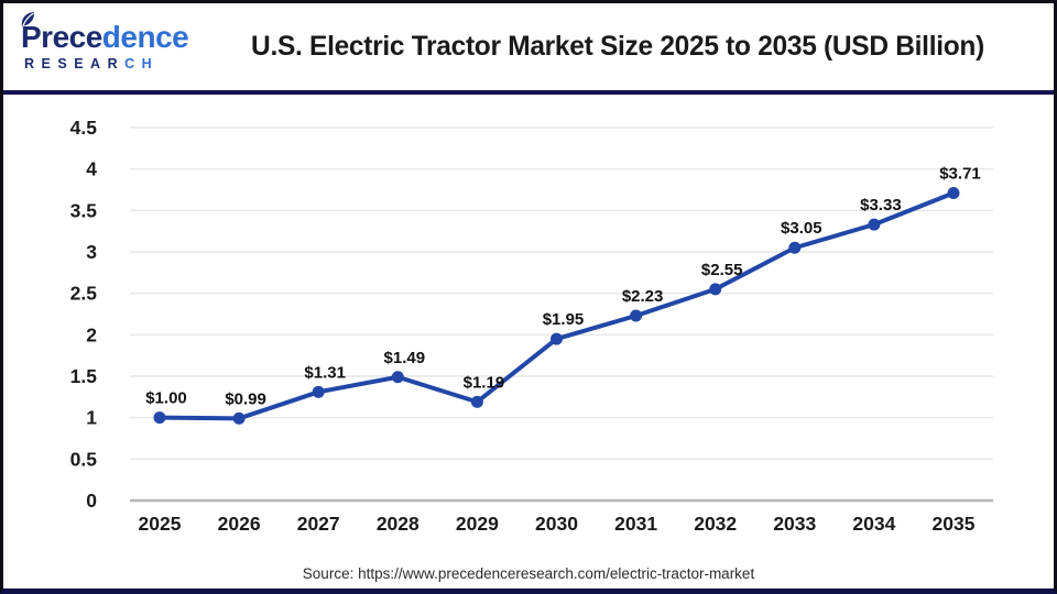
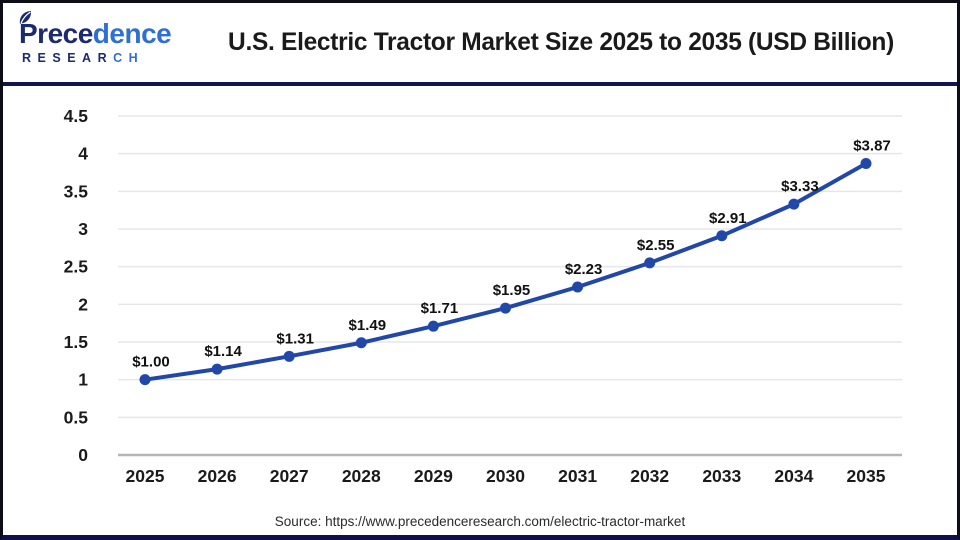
2026: $0.99 -> $1.14
2029: $1.19 -> $1.71
2033: $3.05 -> $2.91
2035: $3.71 -> $3.87
